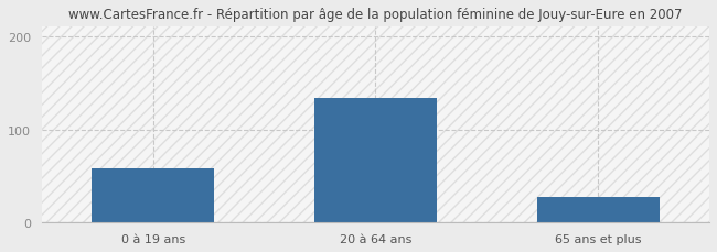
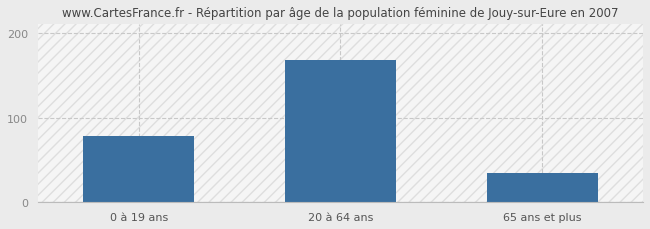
0 à 19 ans: 58 -> 78
20 à 64 ans: 134 -> 168
65 ans et plus: 28 -> 35
